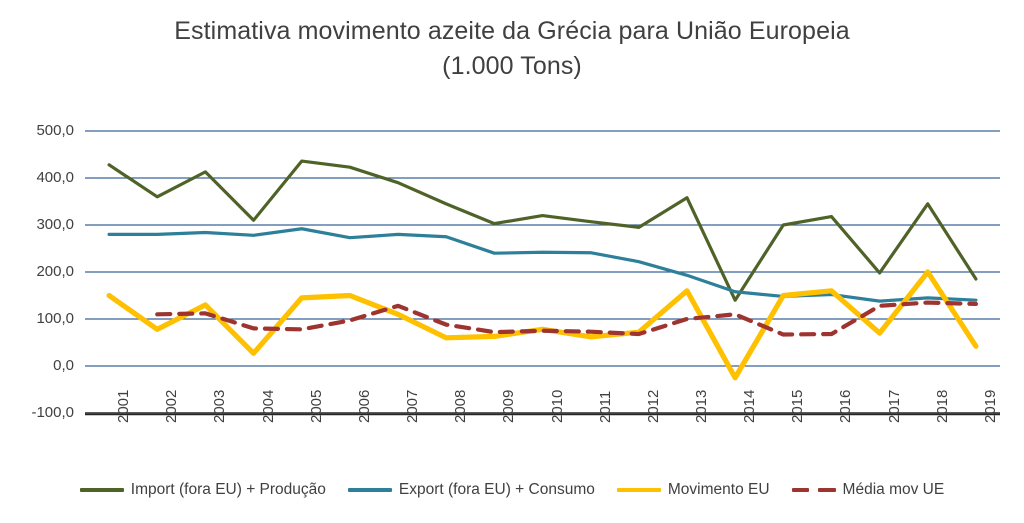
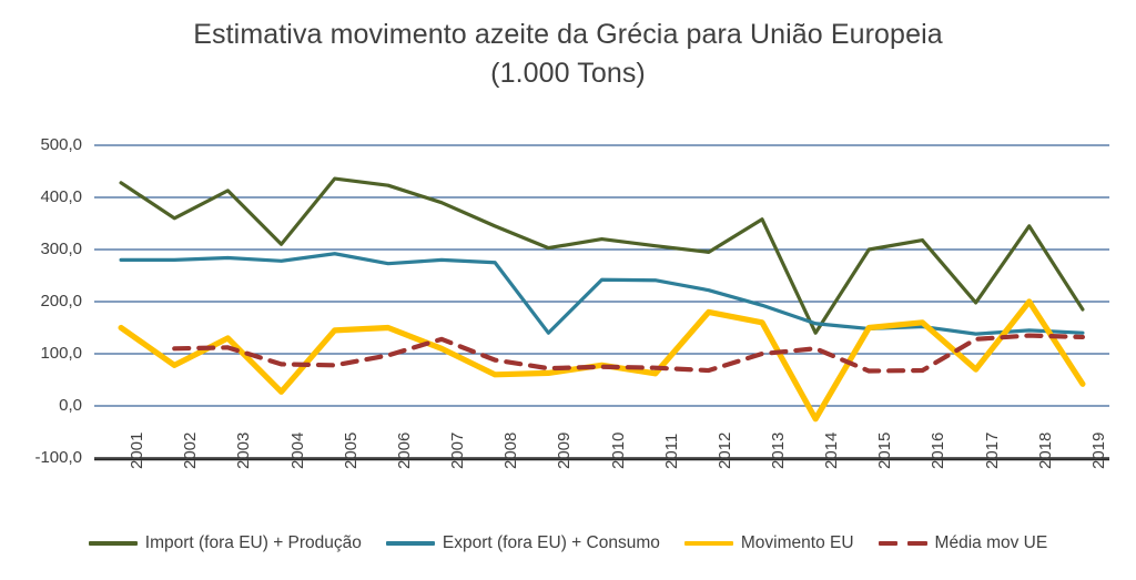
Export (fora EU) + Consumo/2009: 240 -> 140
Movimento EU/2012: 70 -> 180
